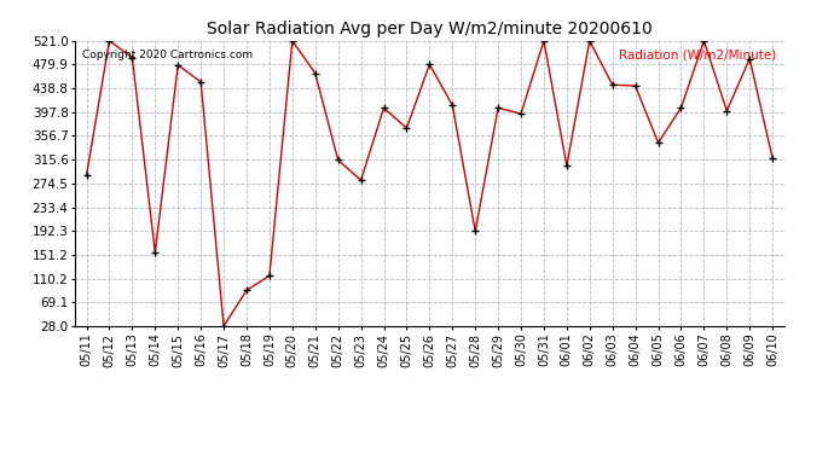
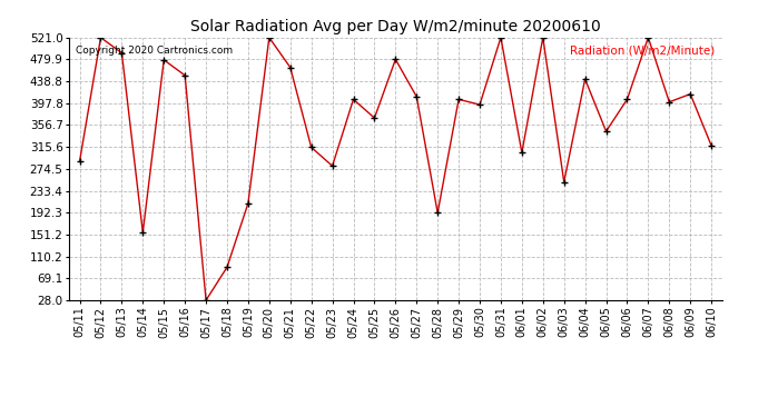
05/19: 115 -> 210
06/03: 445 -> 250
06/09: 490 -> 415
